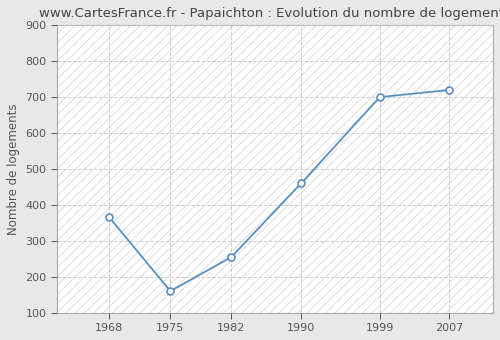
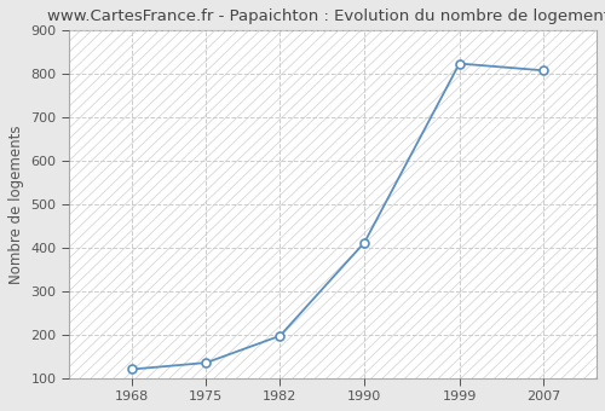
1968: 365 -> 120
1975: 160 -> 135
1982: 255 -> 197
1990: 460 -> 412
1999: 700 -> 824
2007: 720 -> 808
